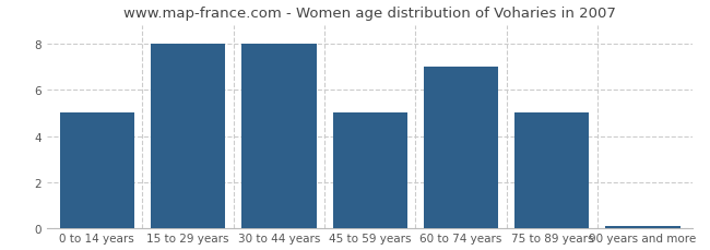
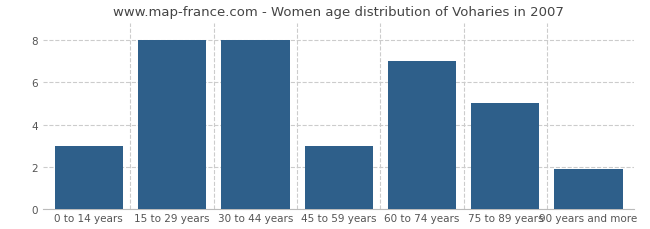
0 to 14 years: 5.0 -> 3.0
45 to 59 years: 5.0 -> 3.0
90 years and more: 0.1 -> 1.9
